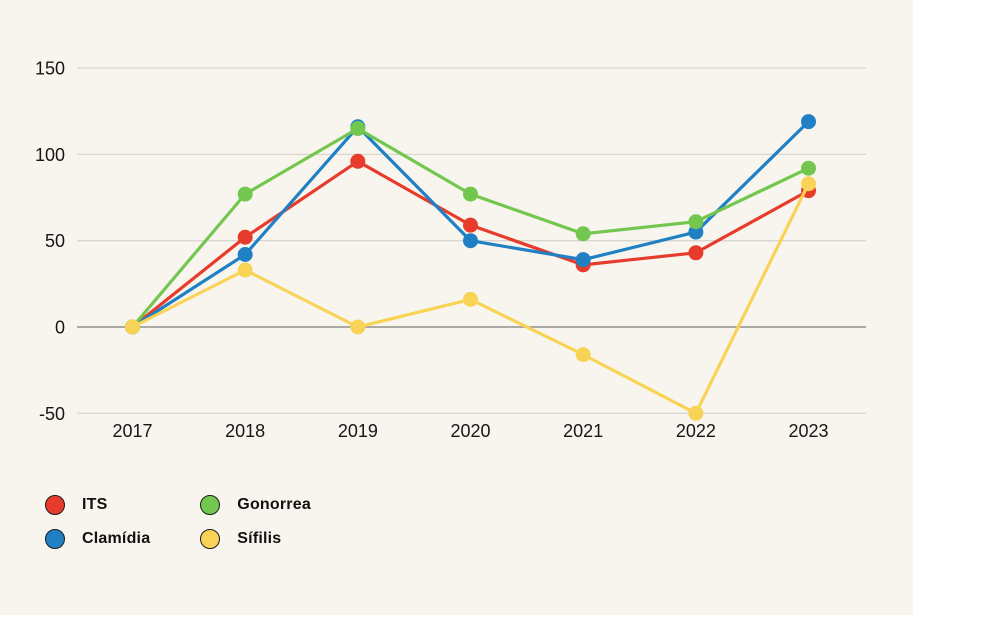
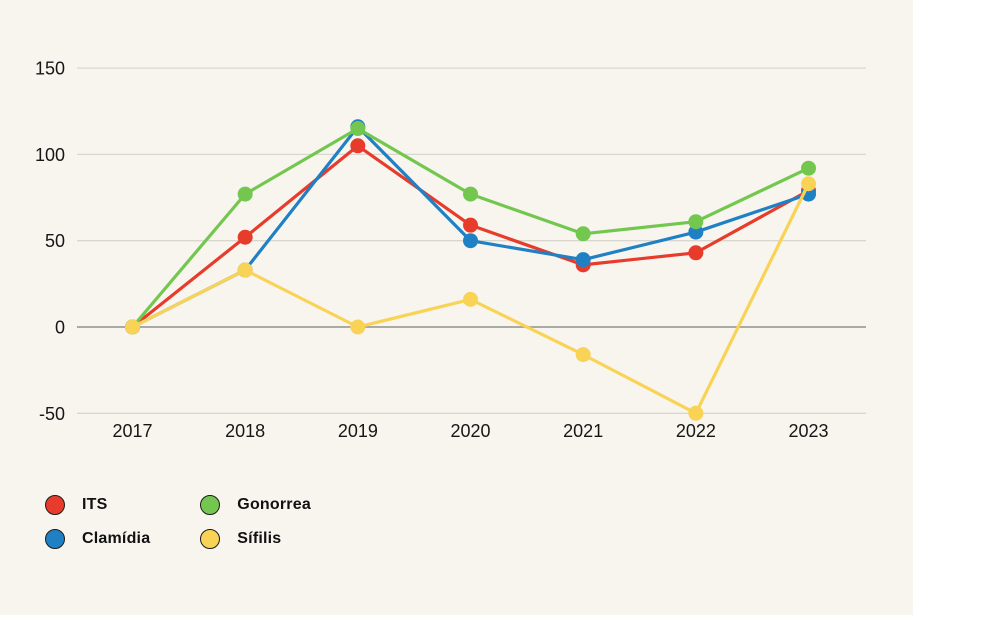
Clamídia/2018: 42 -> 33
ITS/2019: 96 -> 105
Clamídia/2023: 119 -> 77
